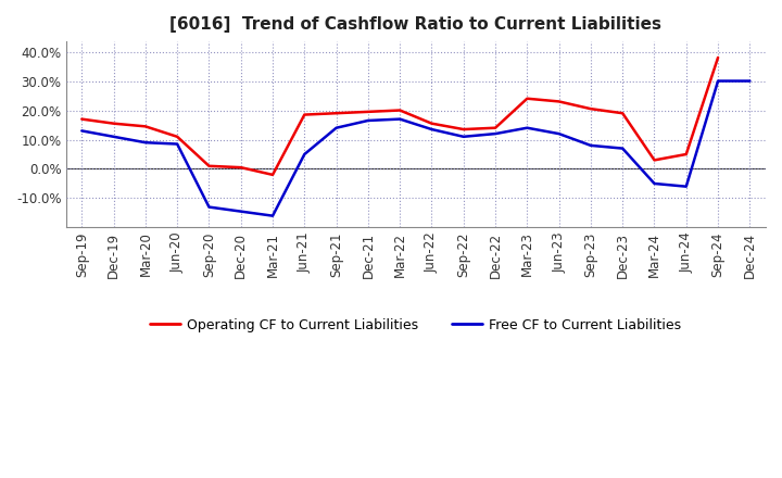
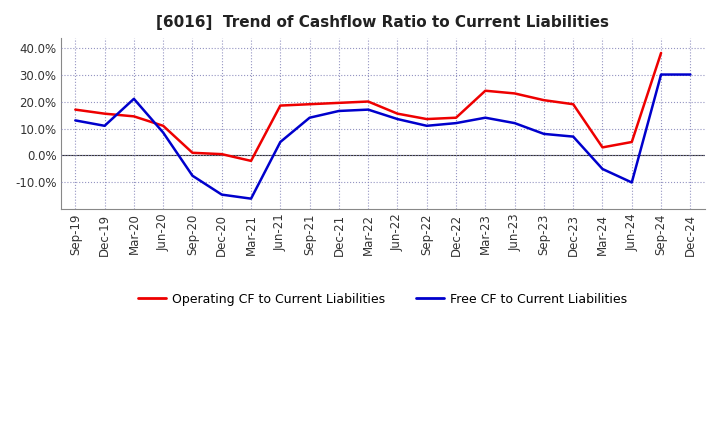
Free CF to Current Liabilities/Mar-20: 9.0% -> 21.0%
Free CF to Current Liabilities/Sep-20: -13.0% -> -7.5%
Free CF to Current Liabilities/Jun-24: -6.0% -> -10.0%
